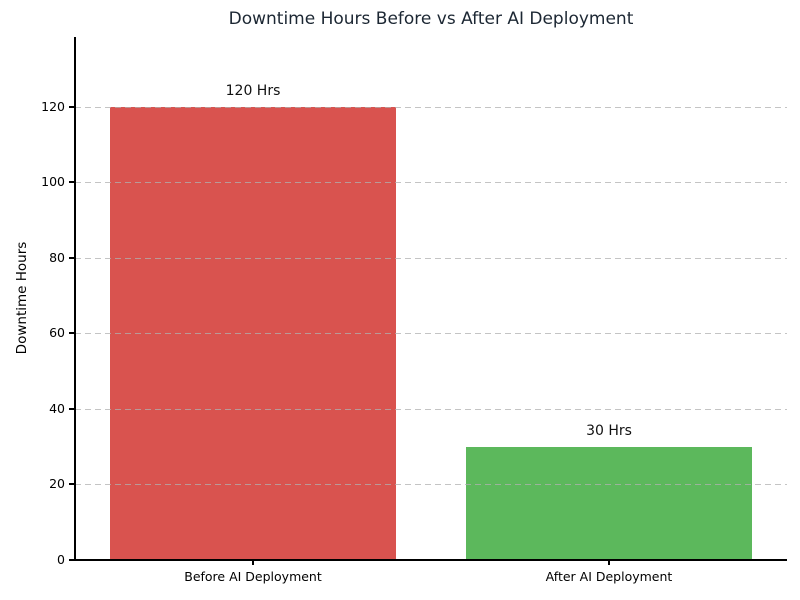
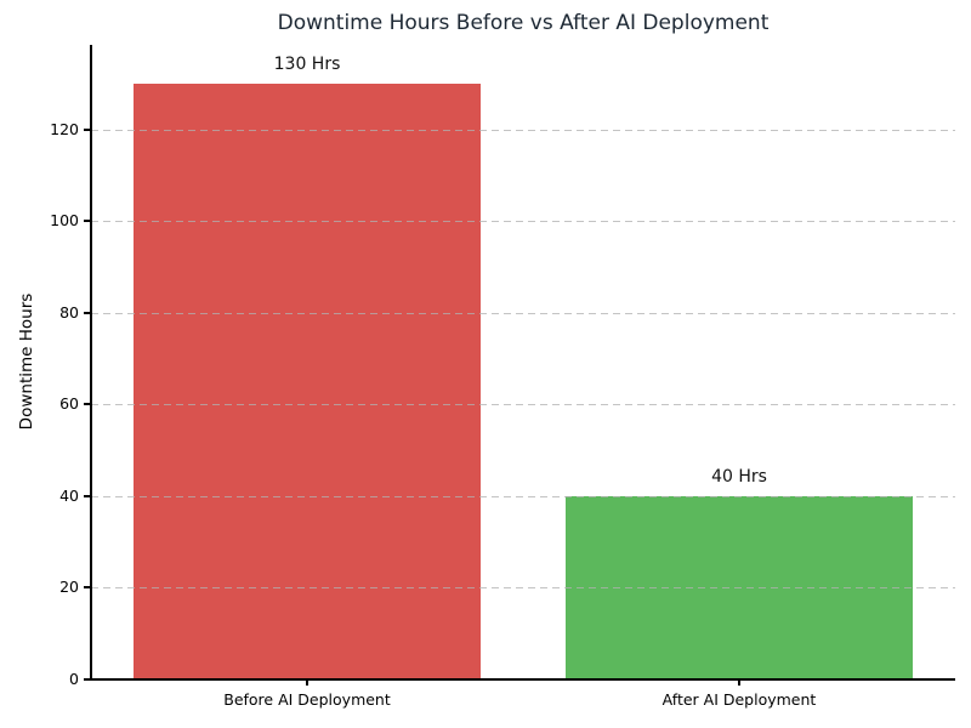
Before AI Deployment: 120 -> 130
After AI Deployment: 30 -> 40
